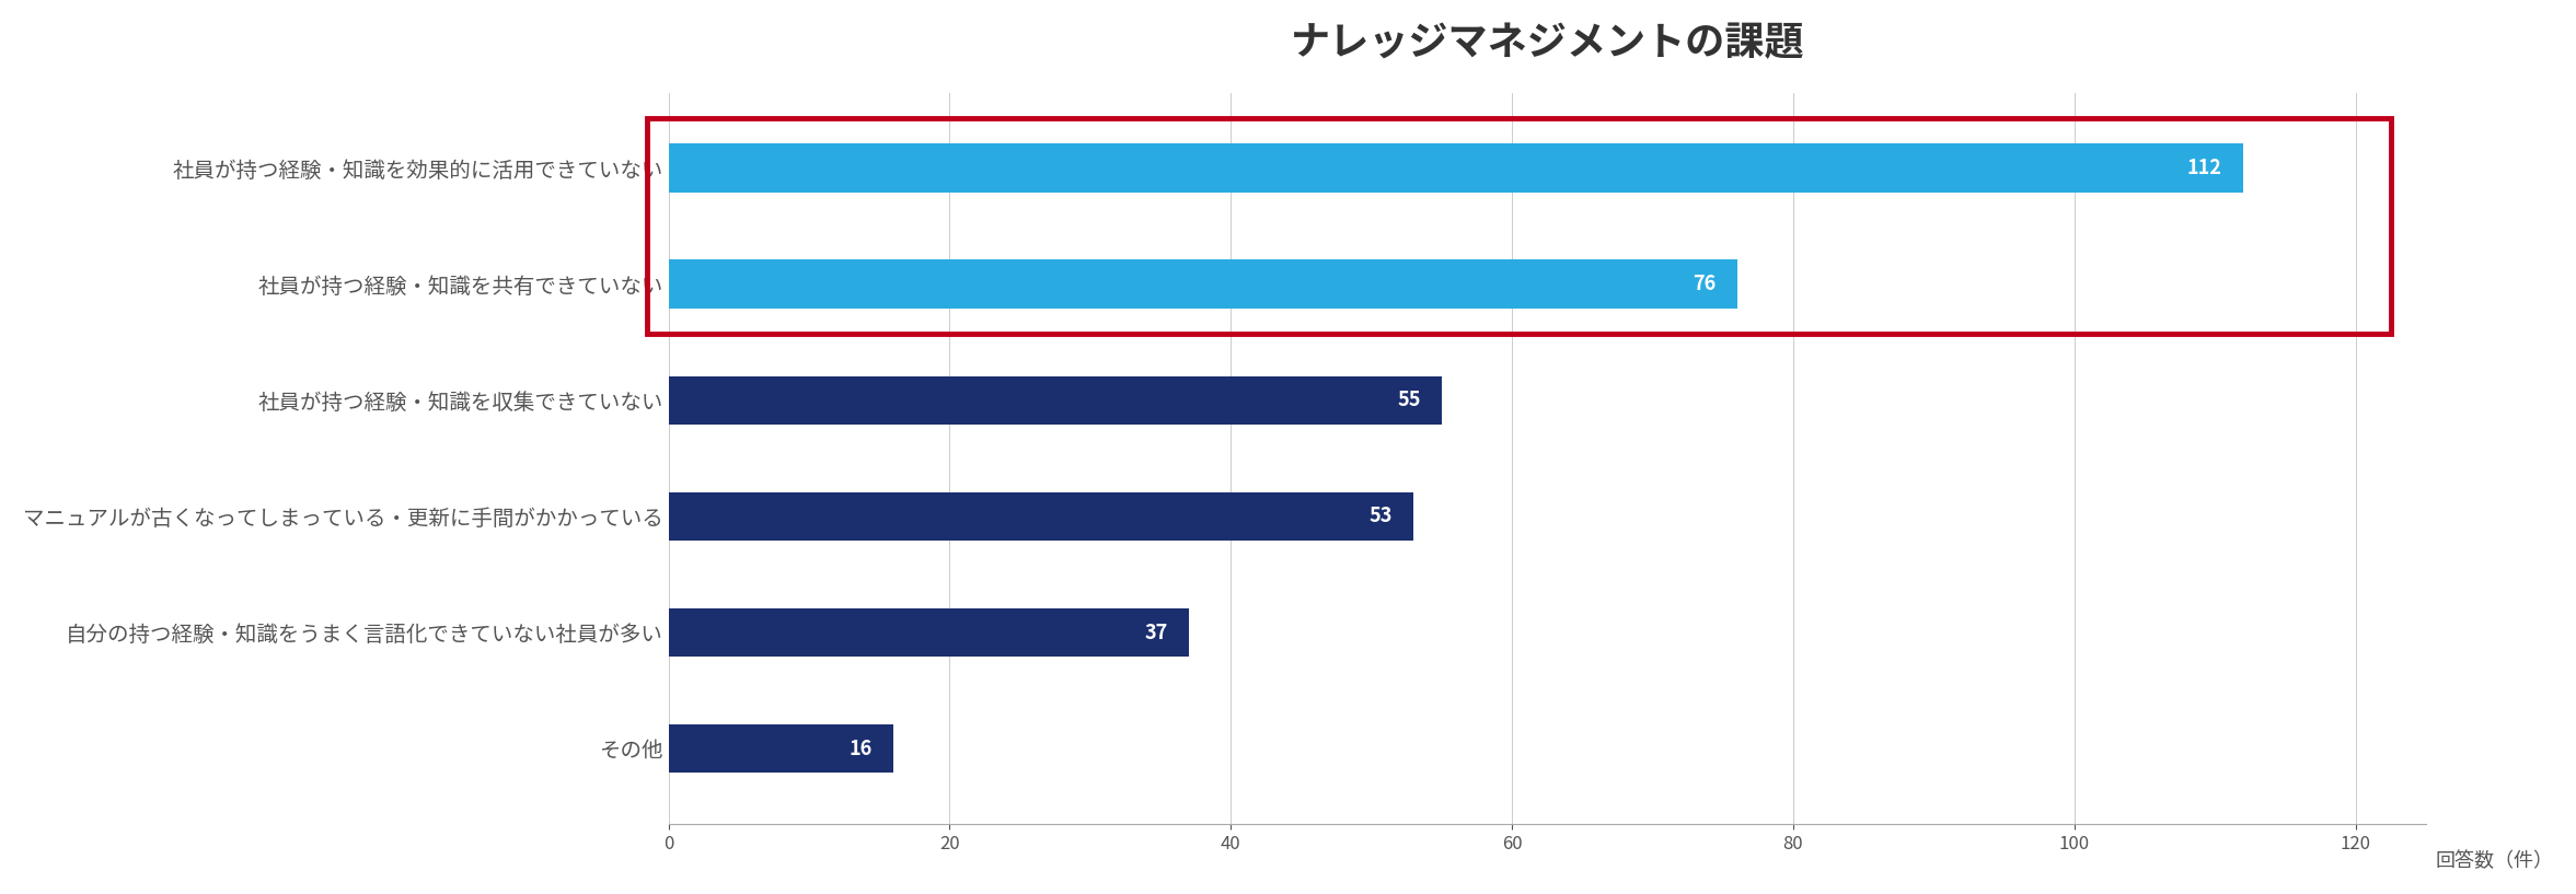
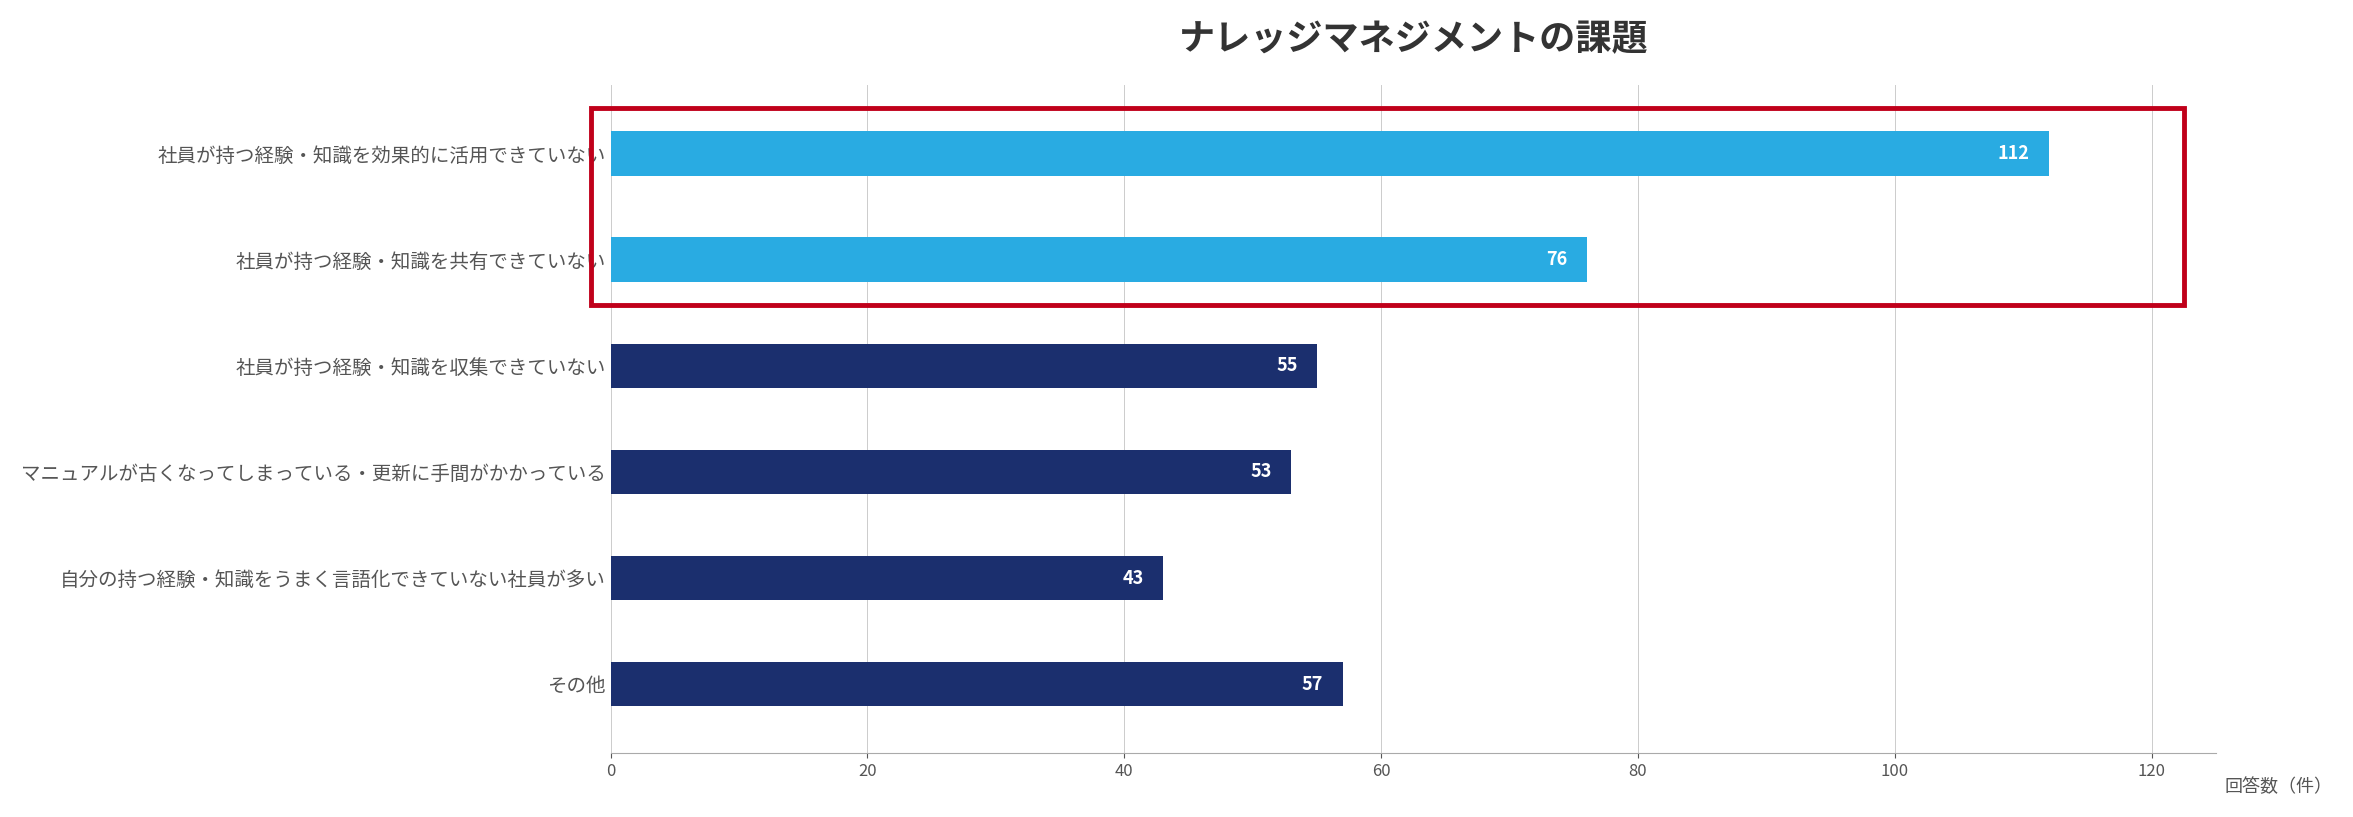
自分の持つ経験・知識をうまく言語化できていない社員が多い: 37 -> 43
その他: 16 -> 57
